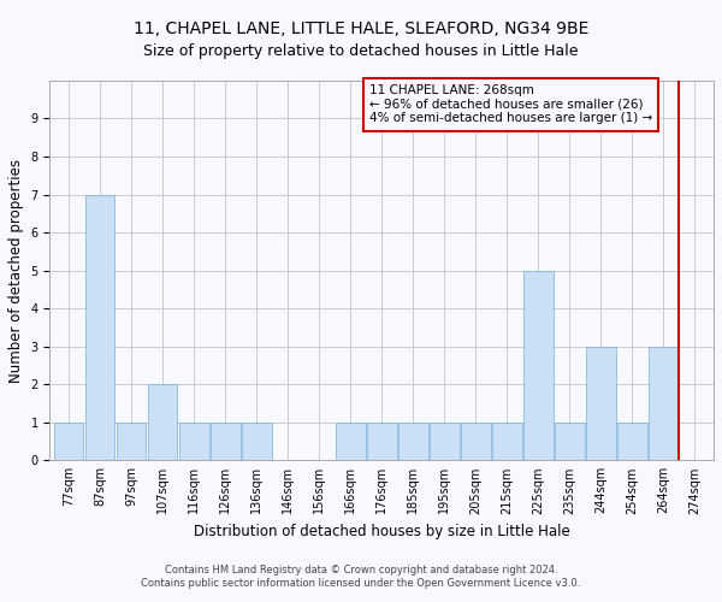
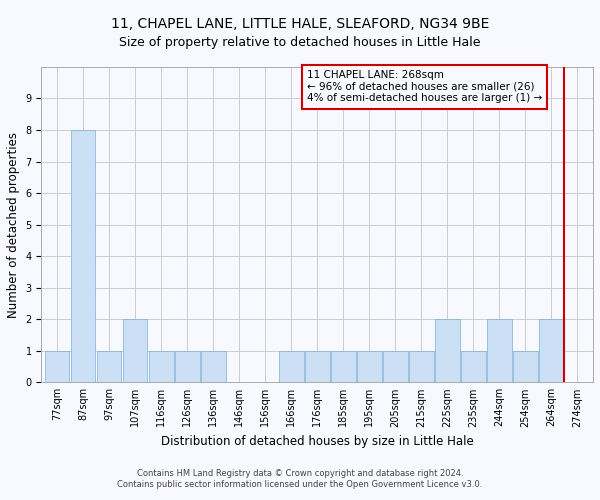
87sqm: 7 -> 8
225sqm: 5 -> 2
244sqm: 3 -> 2
264sqm: 3 -> 2
